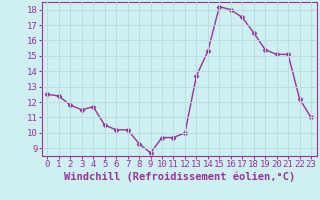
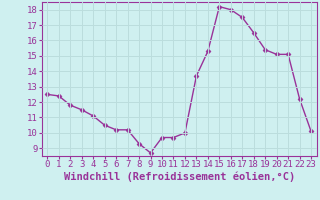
4: 11.7 -> 11.1
23: 11.0 -> 10.1
